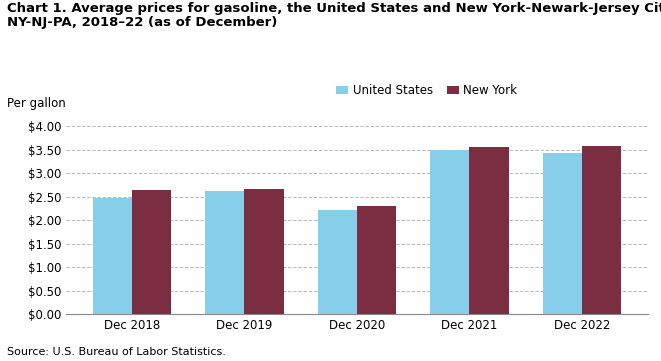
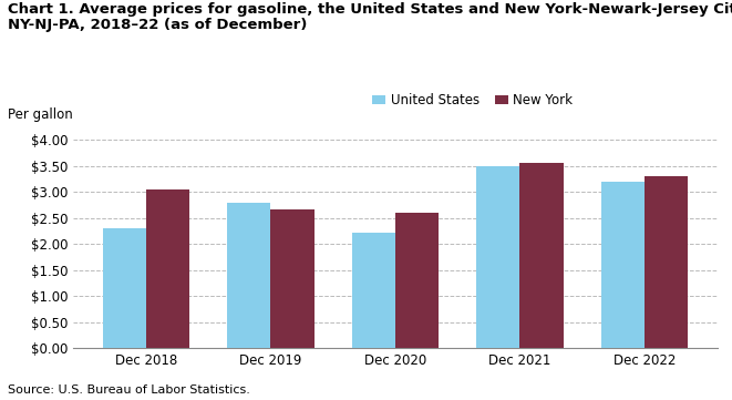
United States/Dec 2018: $2.48 -> $2.30
New York/Dec 2018: $2.65 -> $3.05
United States/Dec 2019: $2.62 -> $2.80
New York/Dec 2020: $2.30 -> $2.60
United States/Dec 2022: $3.43 -> $3.20
New York/Dec 2022: $3.59 -> $3.30
